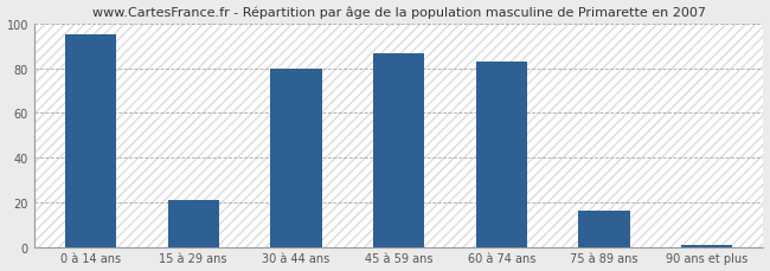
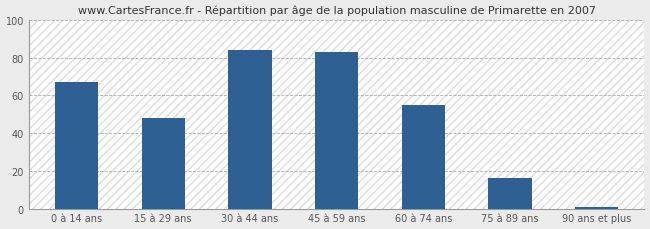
0 à 14 ans: 95 -> 67
15 à 29 ans: 21 -> 48
30 à 44 ans: 80 -> 84
45 à 59 ans: 87 -> 83
60 à 74 ans: 83 -> 55
